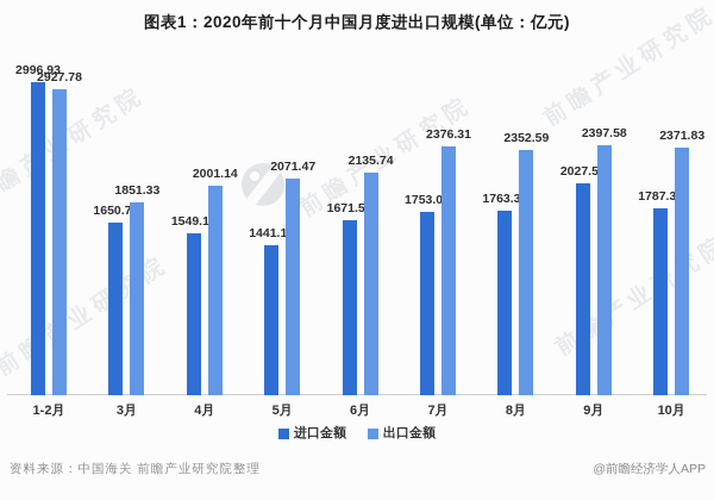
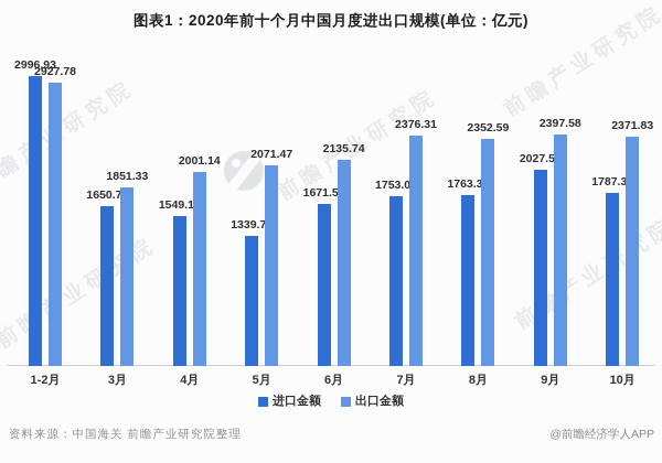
进口金额/5月: 1441.15 -> 1339.77
